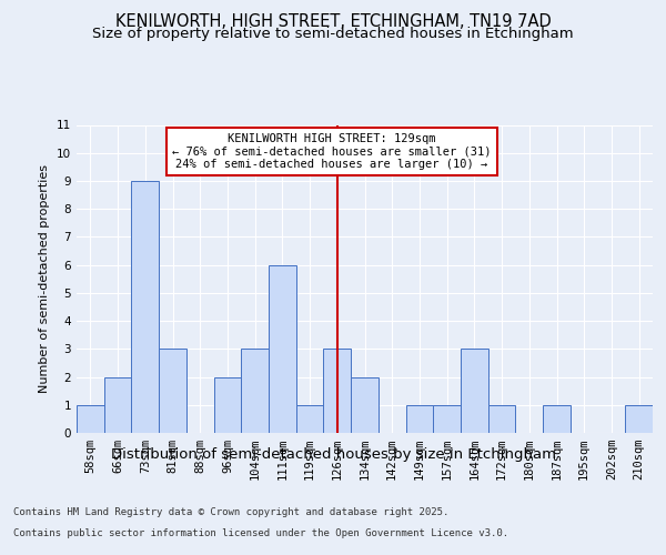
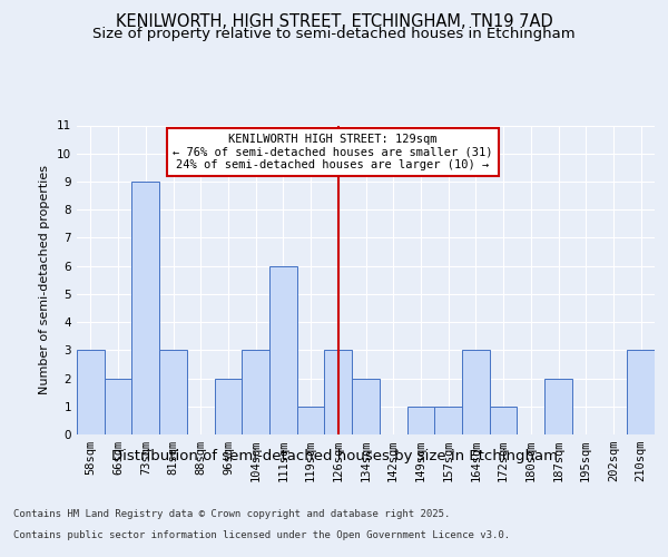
58sqm: 1 -> 3
187sqm: 1 -> 2
210sqm: 1 -> 3
